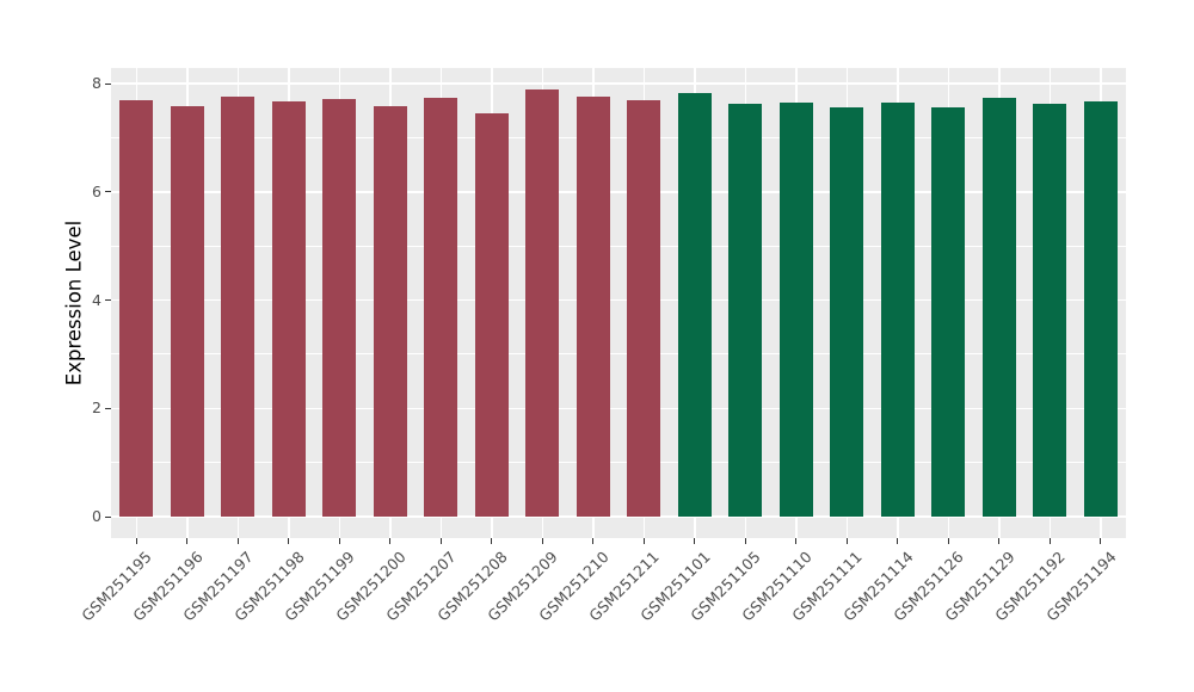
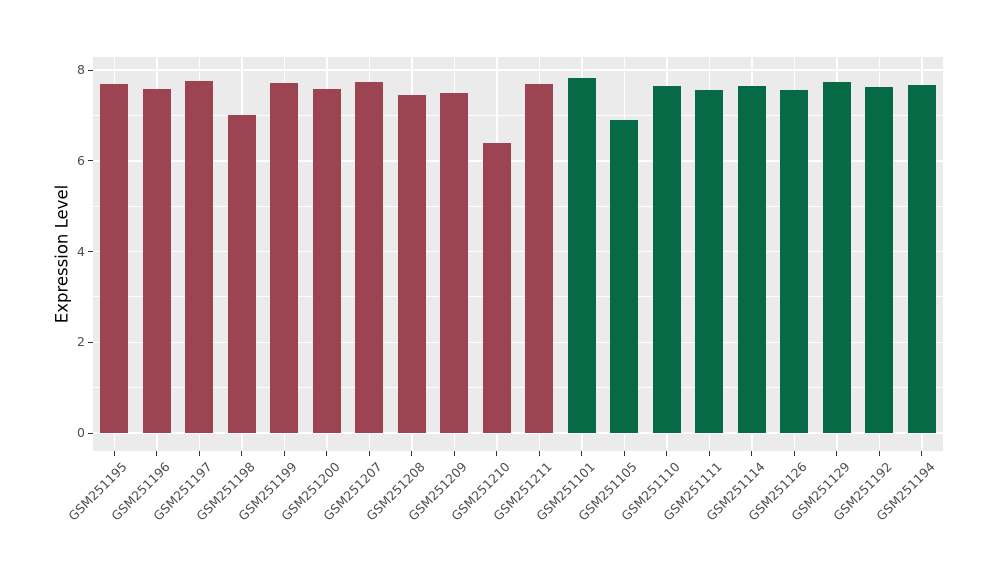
GSM251198: 7.7 -> 7.0
GSM251209: 7.9 -> 7.5
GSM251210: 7.8 -> 6.4
GSM251105: 7.6 -> 6.9
